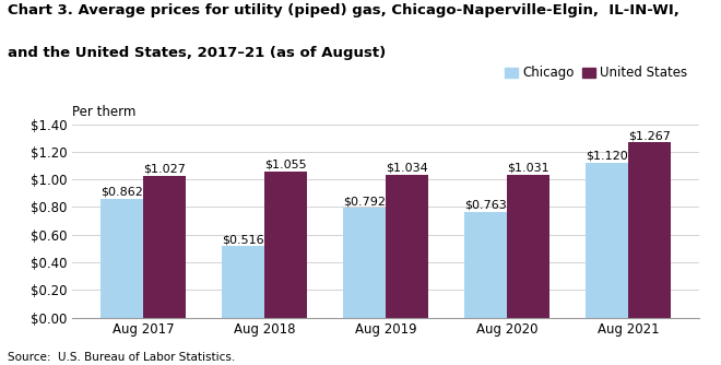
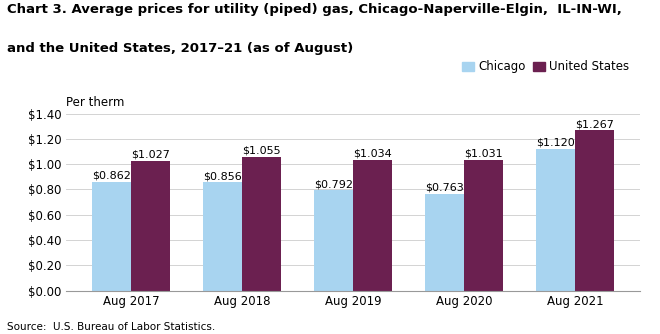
Chicago/Aug 2018: $0.516 -> $0.856
